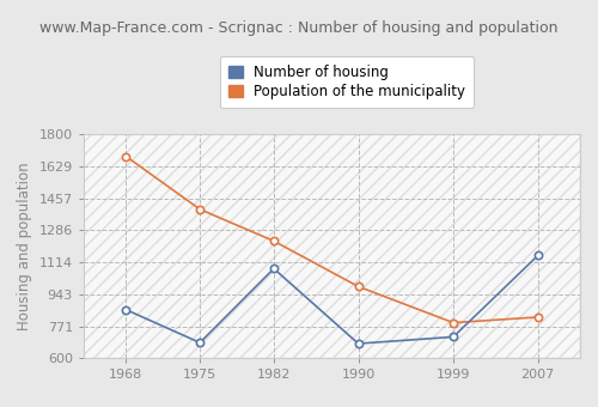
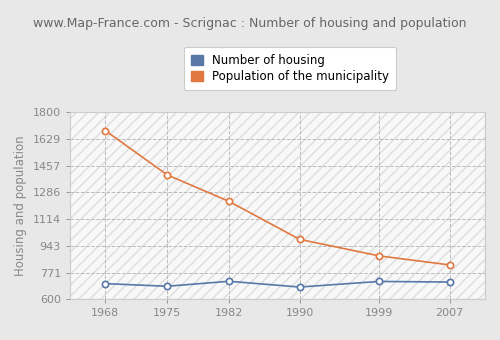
Number of housing/1968: 860 -> 700
Number of housing/1982: 1080 -> 720
Population of the municipality/1999: 790 -> 880
Number of housing/2007: 1150 -> 710
